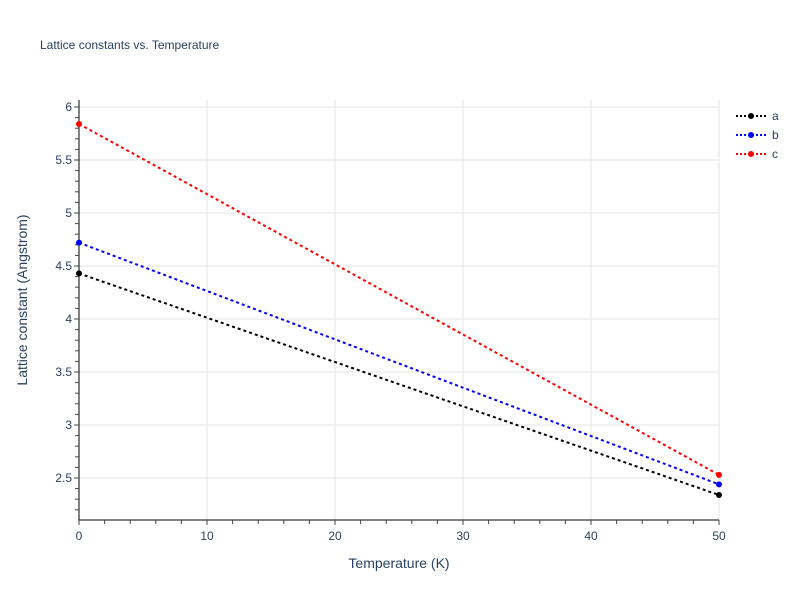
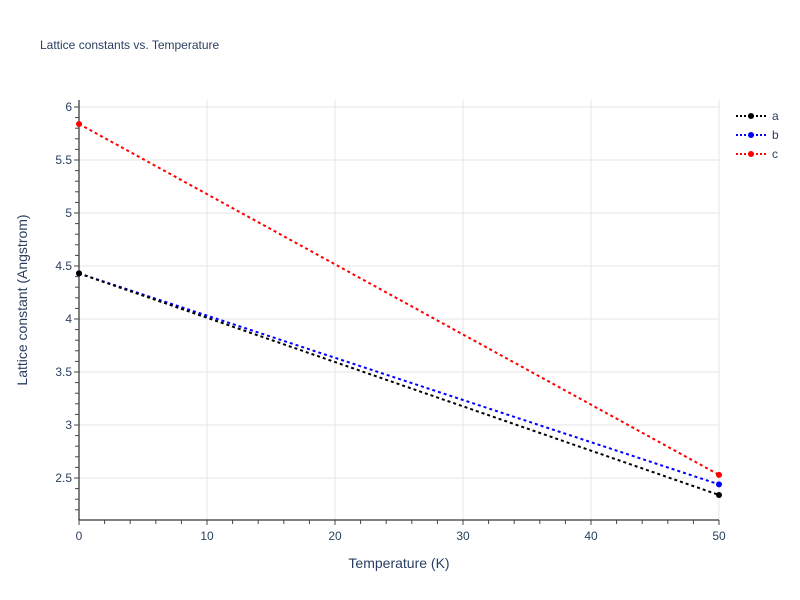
b/0: 4.72 -> 4.43
